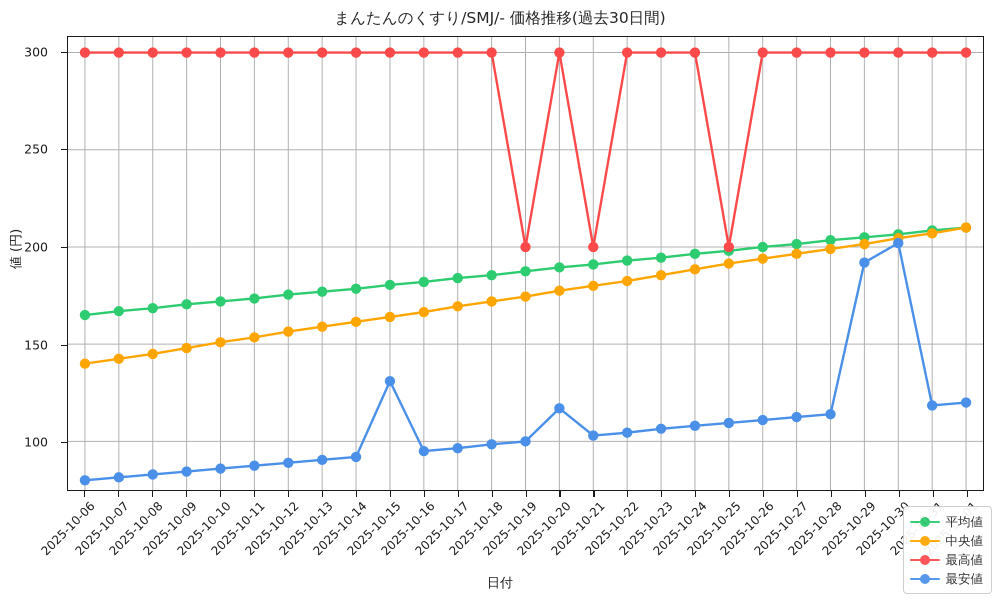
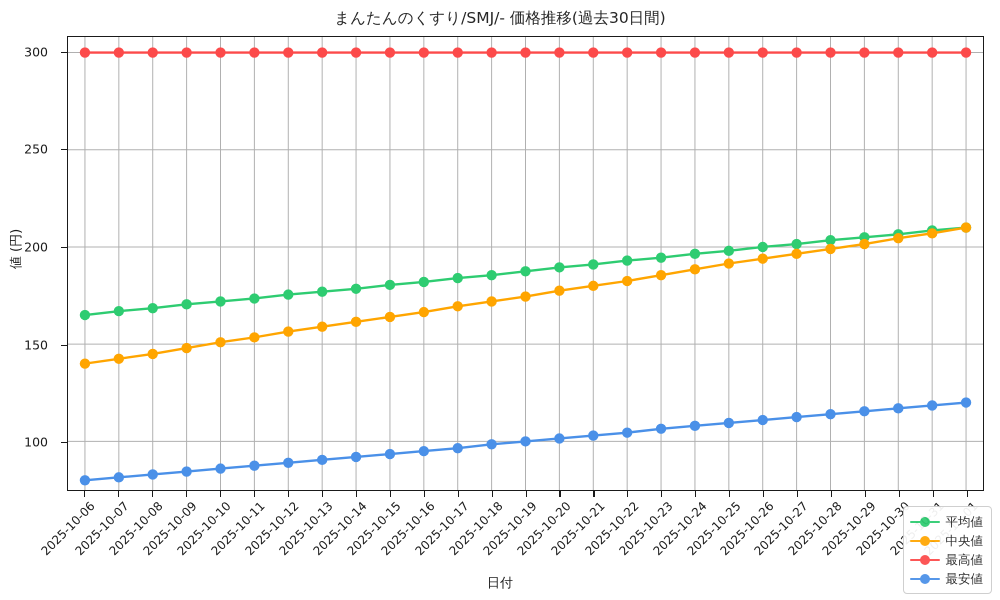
最安値/2025-10-15: 131 -> 94
最高値/2025-10-19: 200 -> 300
最安値/2025-10-20: 117 -> 102
最高値/2025-10-21: 200 -> 300
最高値/2025-10-25: 200 -> 300
最安値/2025-10-29: 192 -> 116
最安値/2025-10-30: 202 -> 117
